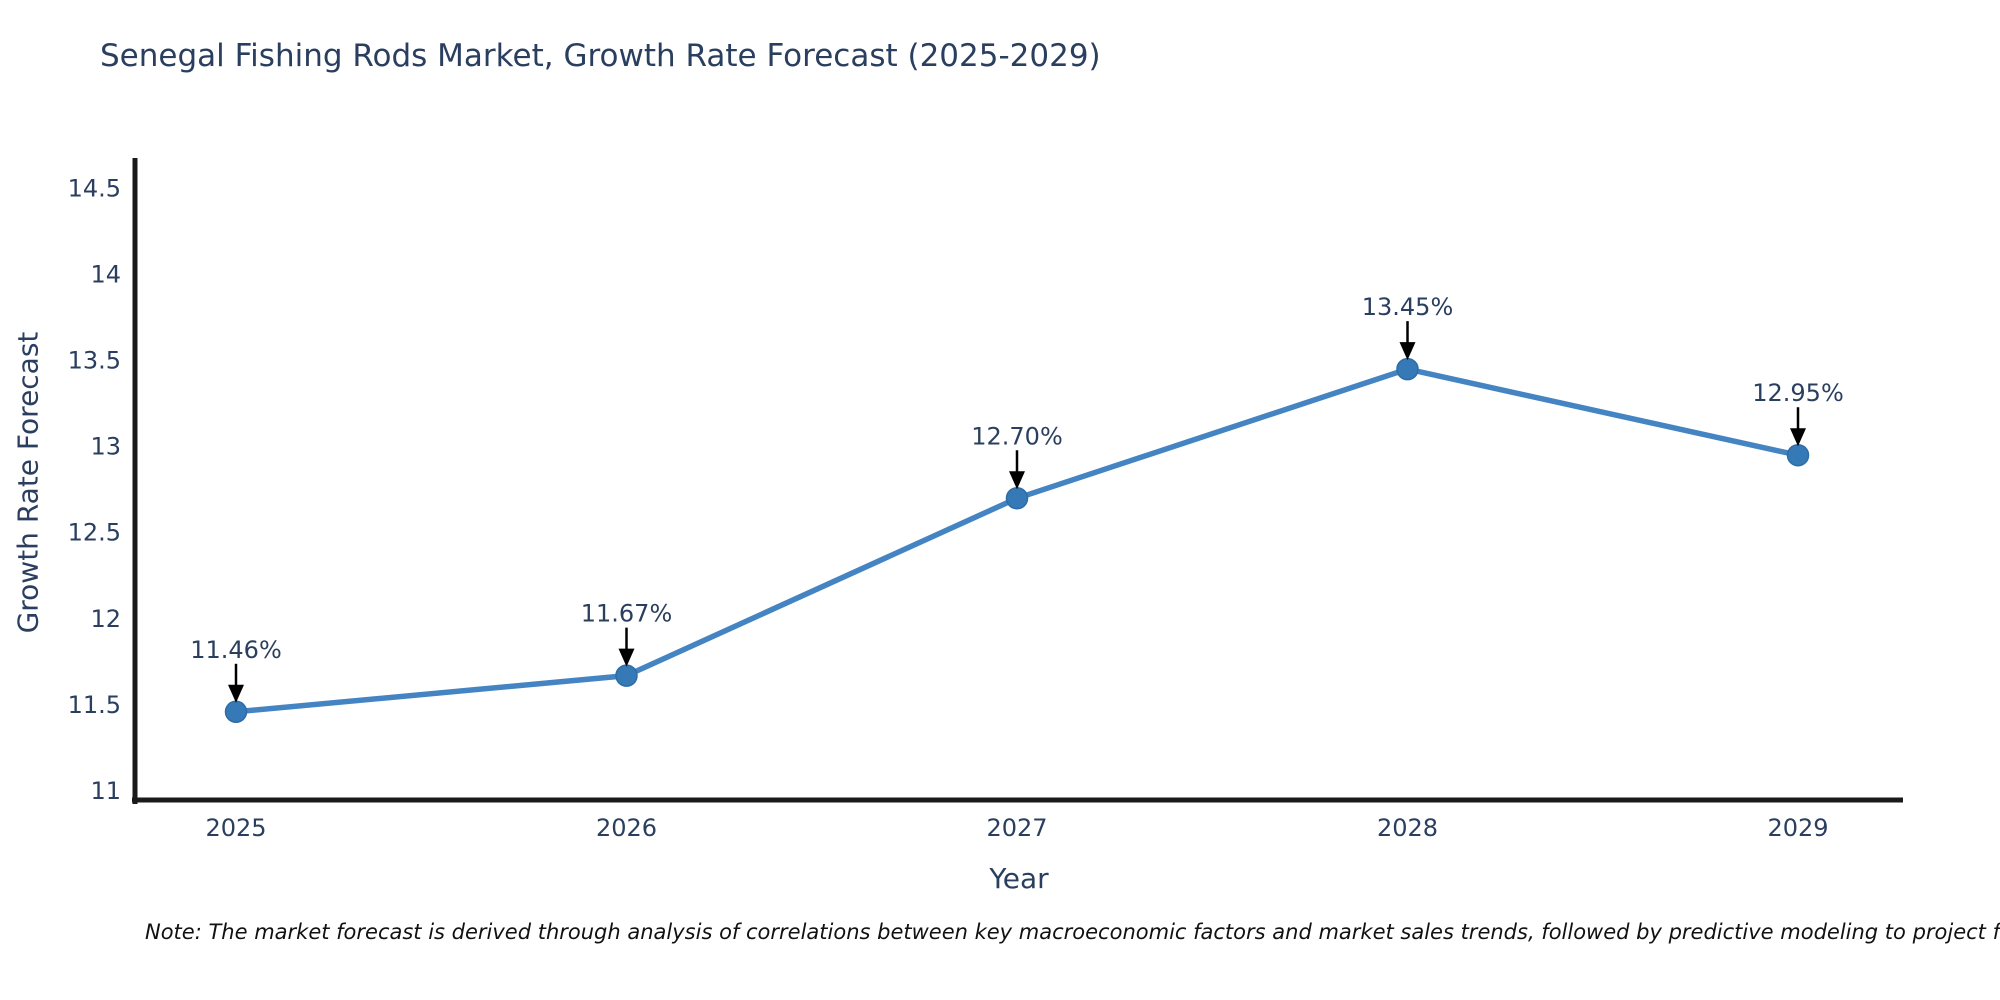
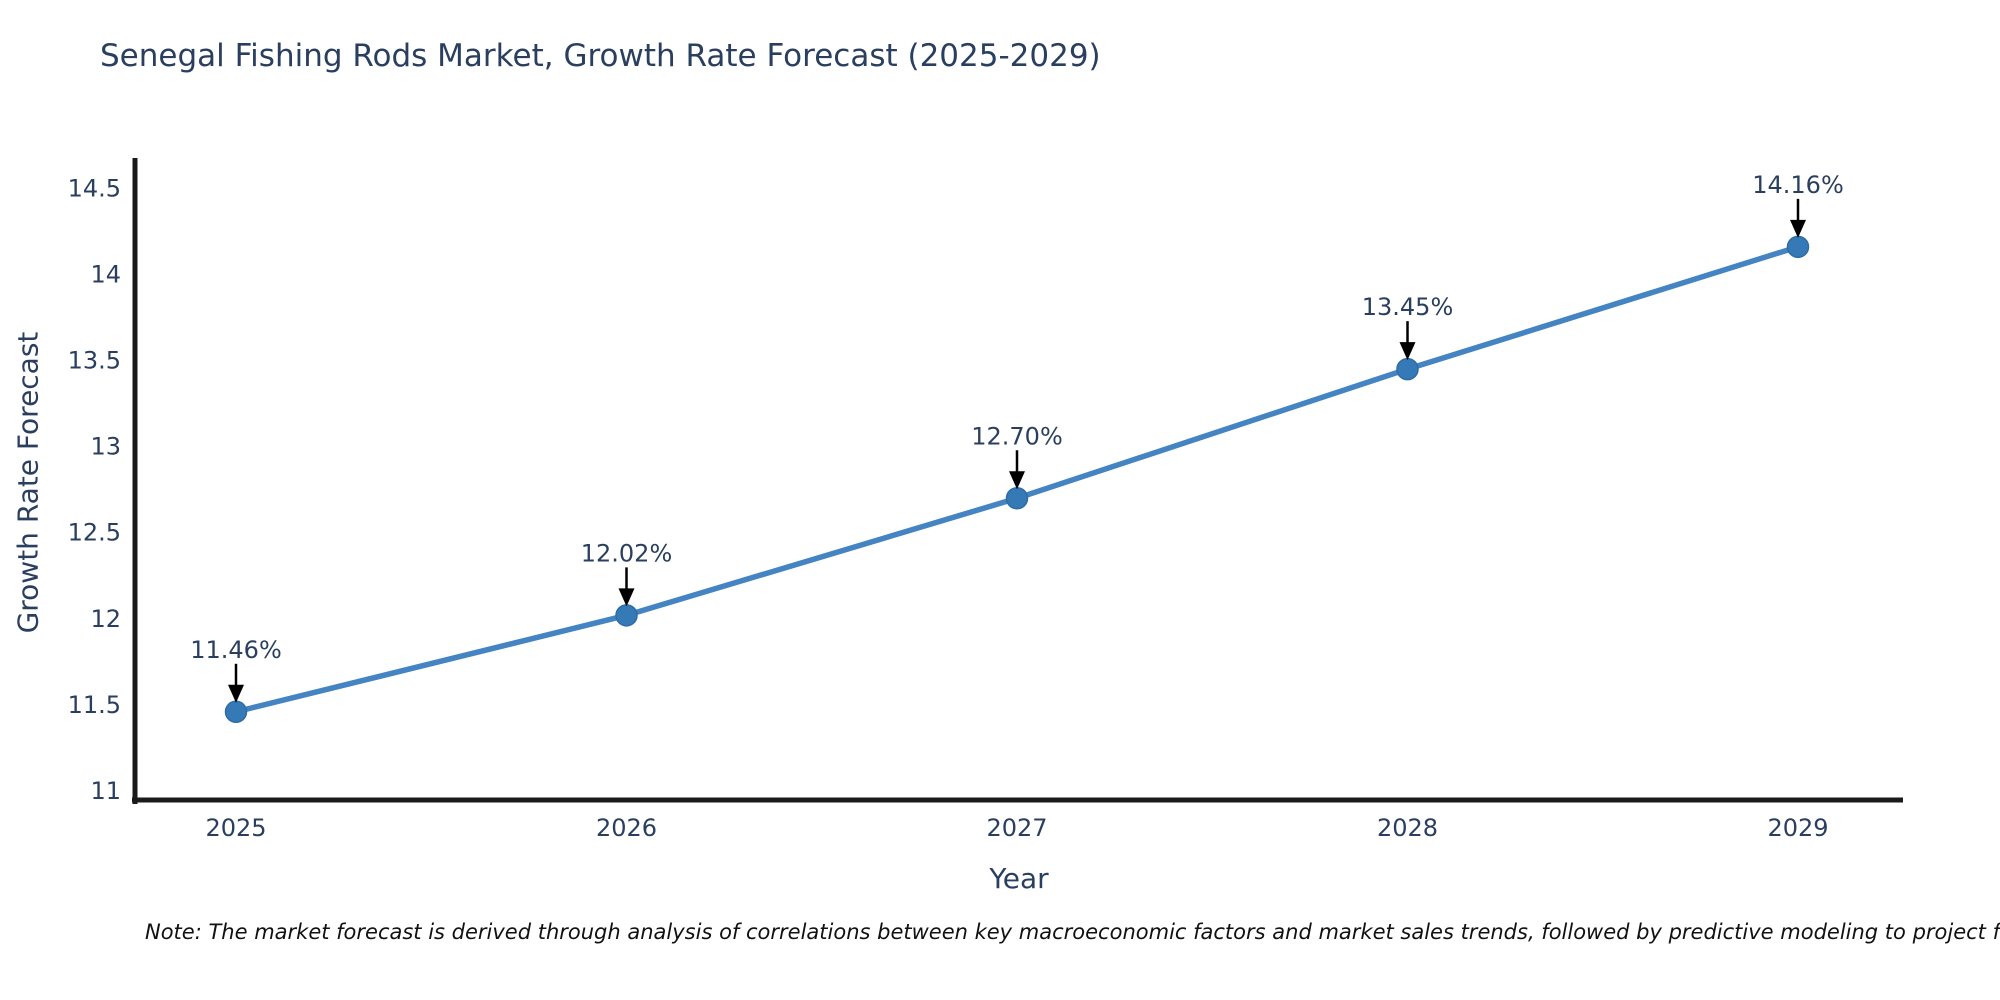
2026: 11.67% -> 12.02%
2029: 12.95% -> 14.16%
